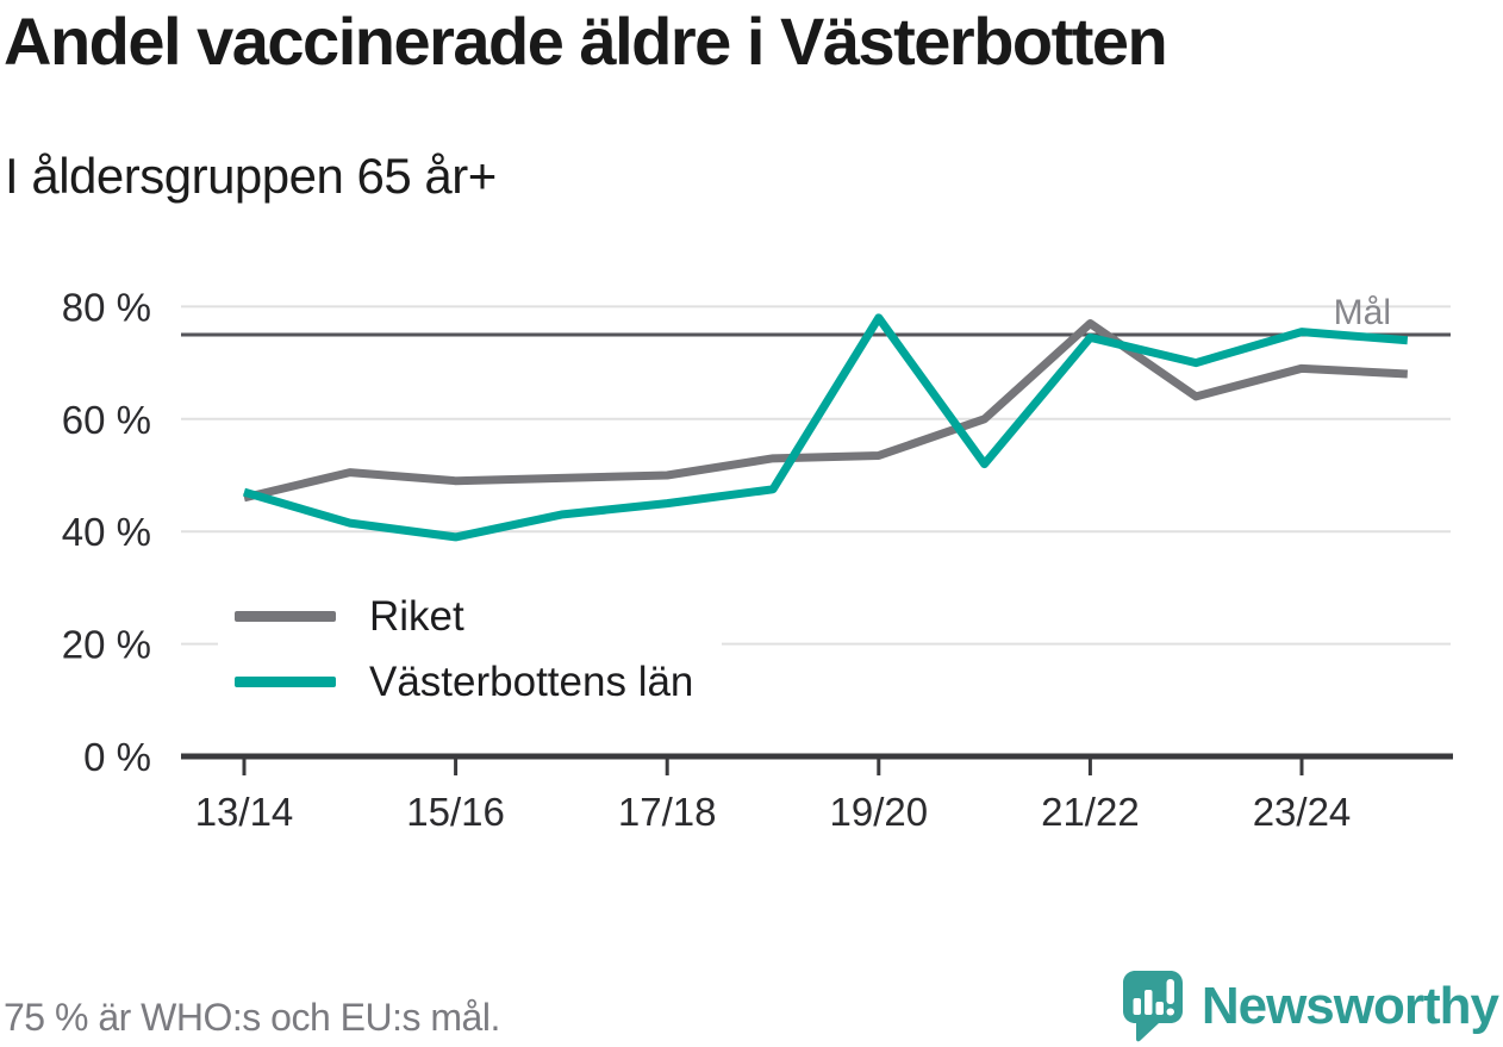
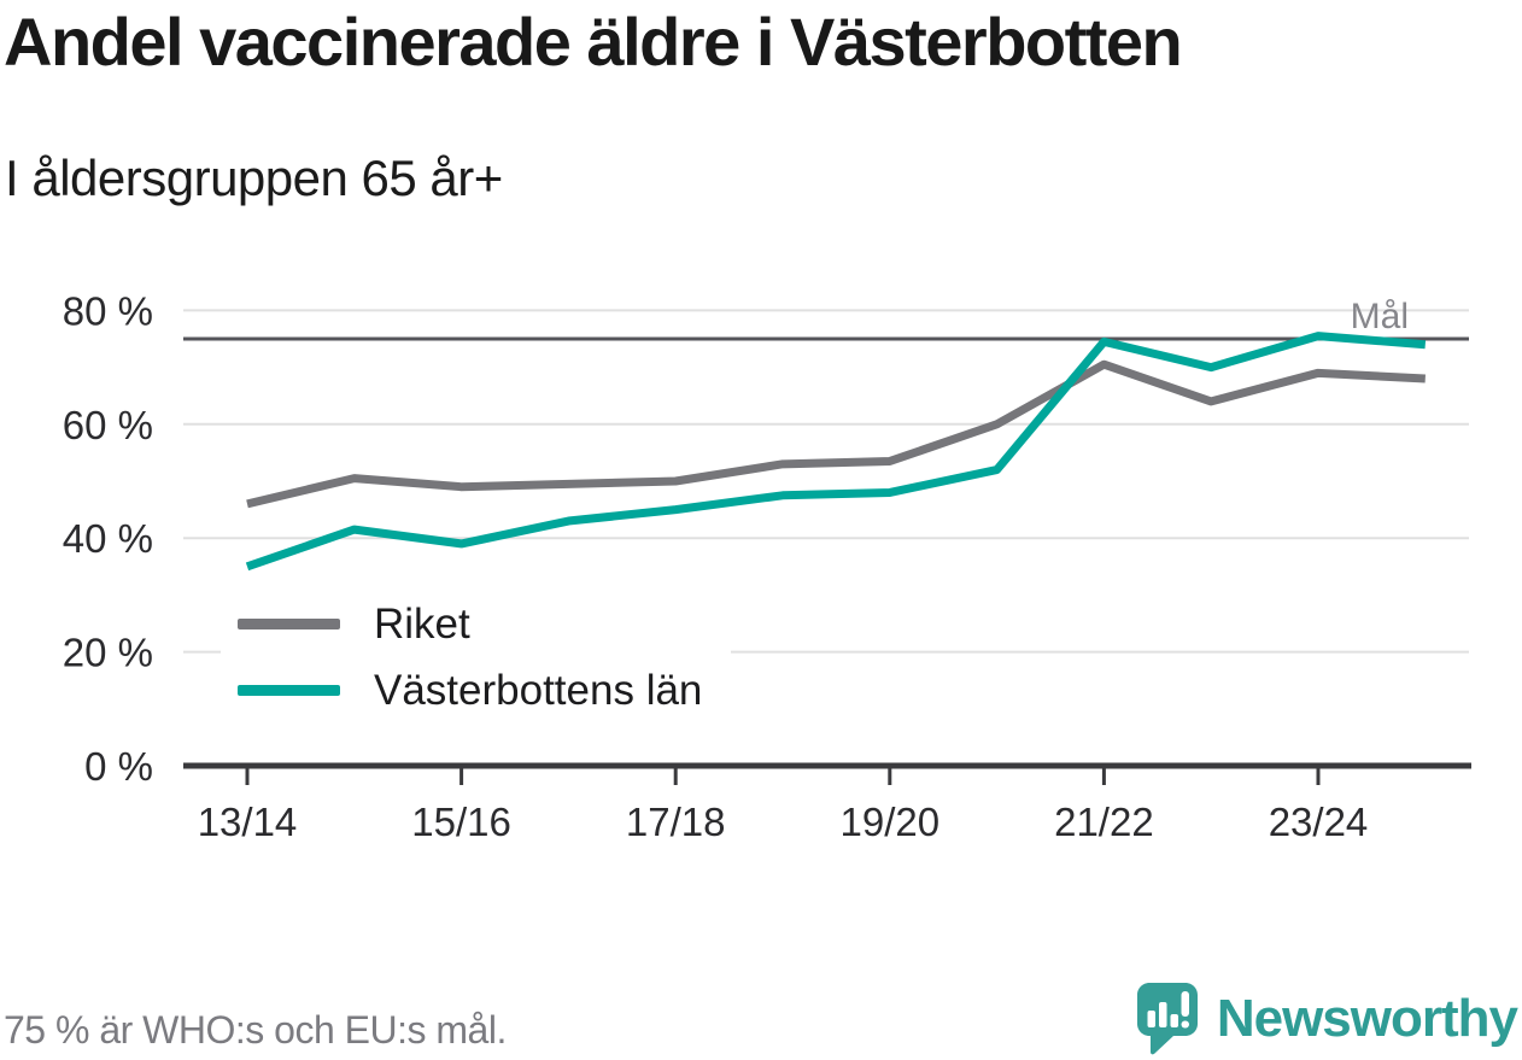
Västerbottens län/13/14: 47% -> 35%
Västerbottens län/19/20: 78% -> 48%
Riket/21/22: 77% -> 70%
